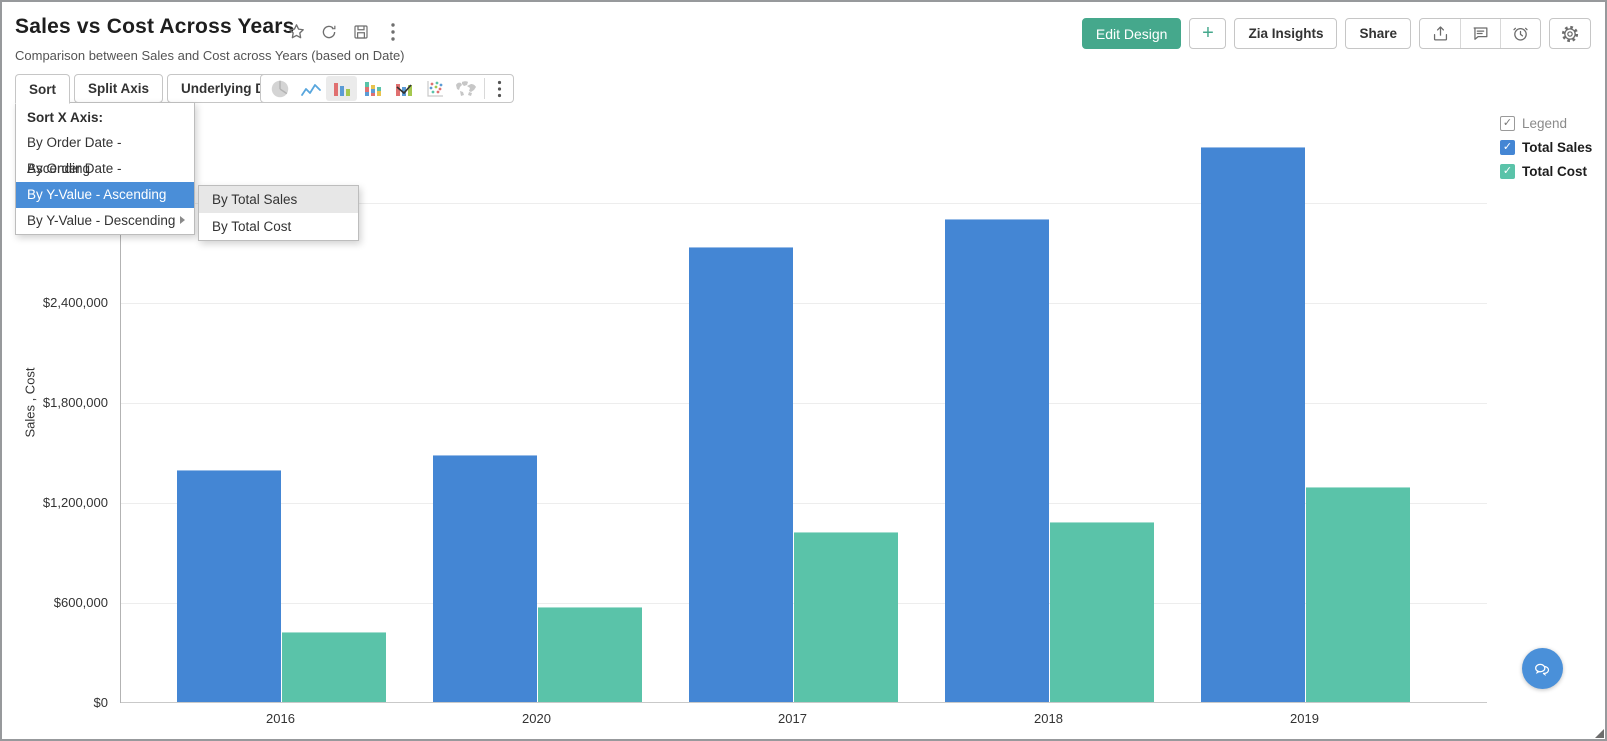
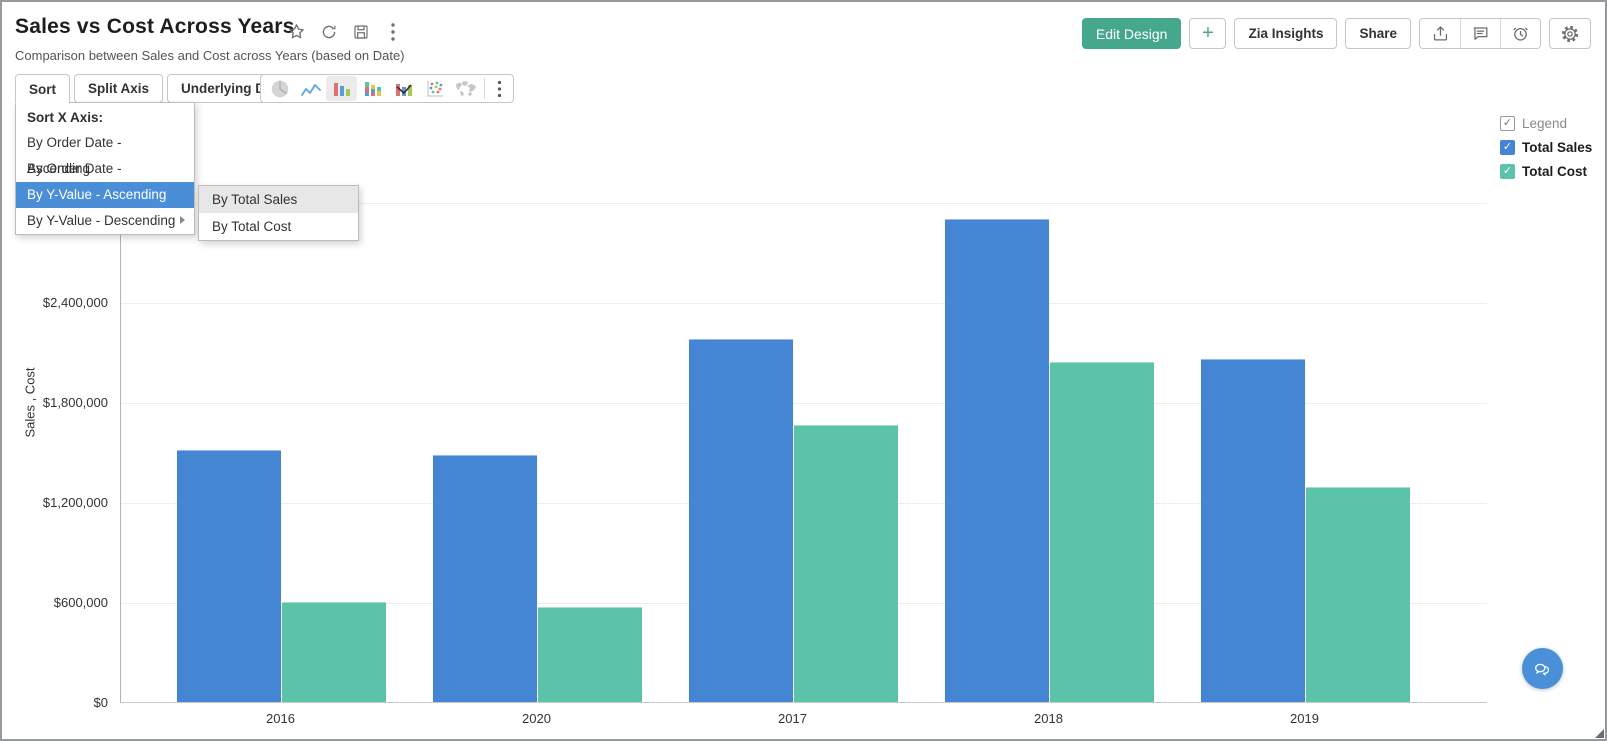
Total Sales/2016: $1390000 -> $1510000
Total Cost/2016: $420000 -> $600000
Total Sales/2017: $2730000 -> $2180000
Total Cost/2017: $1020000 -> $1660000
Total Cost/2018: $1080000 -> $2040000
Total Sales/2019: $3330000 -> $2060000
